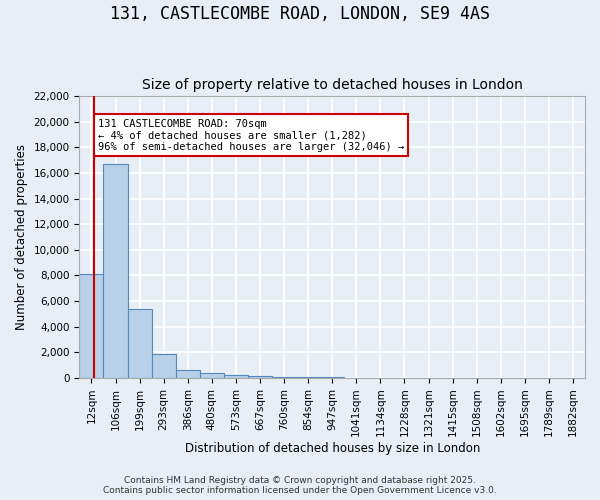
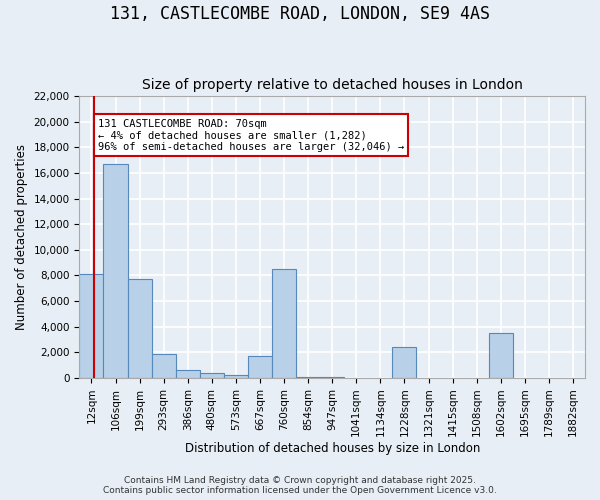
199sqm: 5,400 -> 7,700
667sqm: 100 -> 1,700
760sqm: 100 -> 8,500
1228sqm: 0 -> 2,400
1602sqm: 0 -> 3,500
